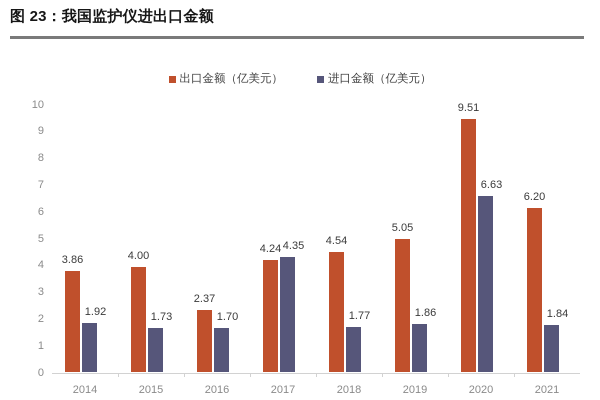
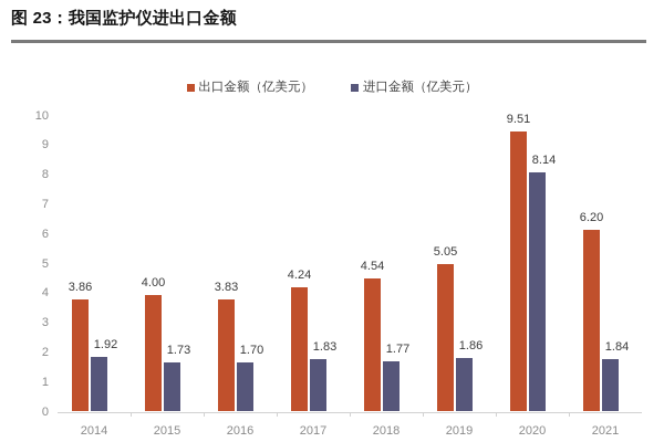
出口金额（亿美元）/2016: 2.37 -> 3.83
进口金额（亿美元）/2017: 4.35 -> 1.83
进口金额（亿美元）/2020: 6.63 -> 8.14
